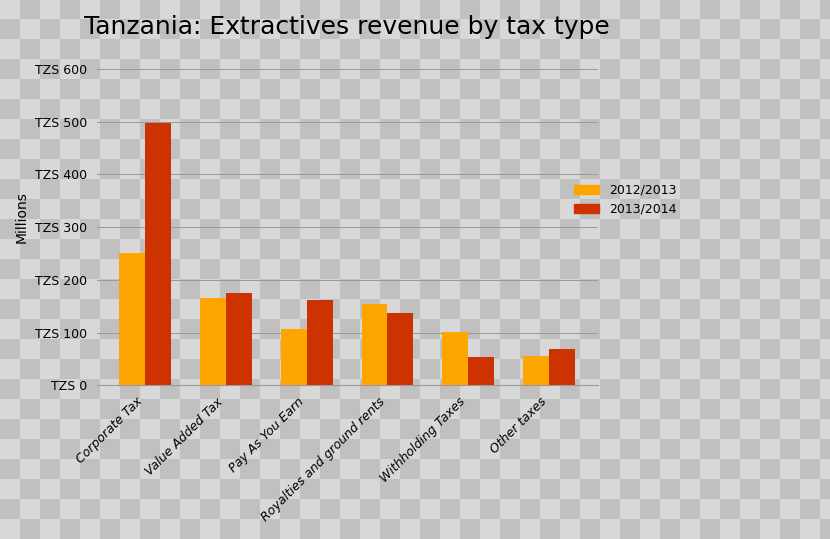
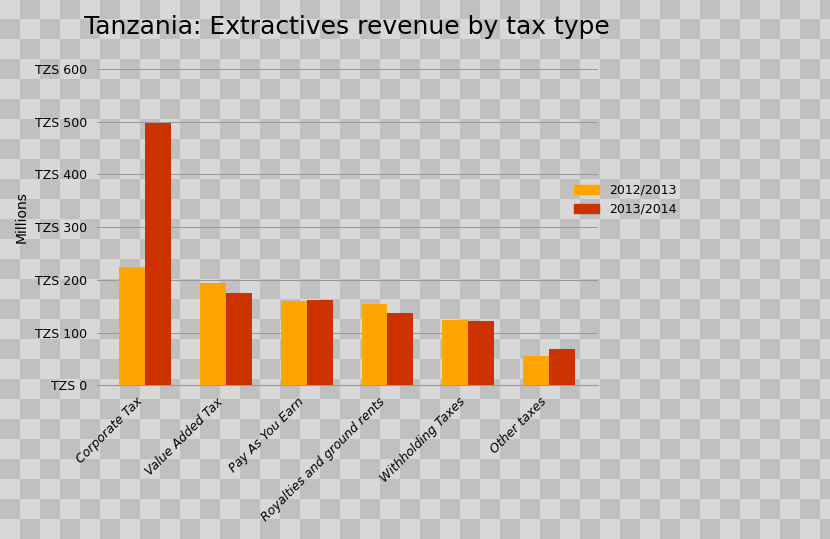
2012/2013/Corporate Tax: TZS 252 -> TZS 225
2012/2013/Value Added Tax: TZS 166 -> TZS 195
2012/2013/Pay As You Earn: TZS 108 -> TZS 160
2012/2013/Withholding Taxes: TZS 102 -> TZS 125
2013/2014/Withholding Taxes: TZS 54 -> TZS 122
